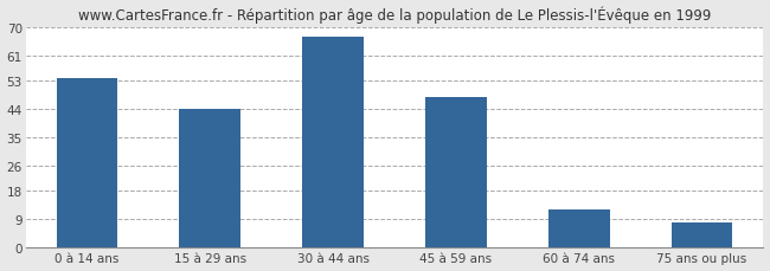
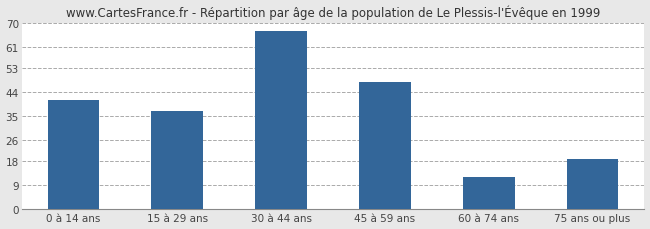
0 à 14 ans: 54 -> 41
15 à 29 ans: 44 -> 37
75 ans ou plus: 8 -> 19
